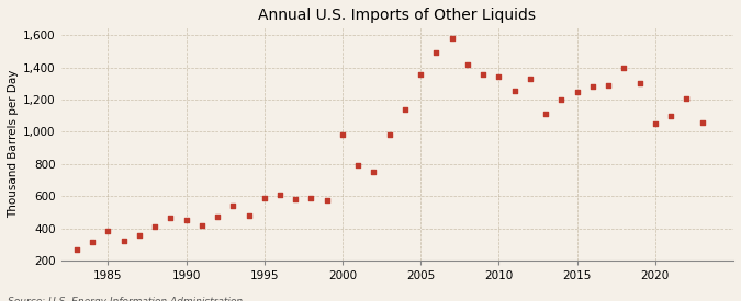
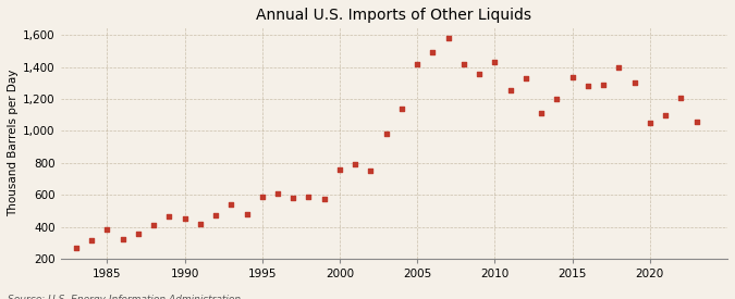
2000: 980 -> 760
2005: 1,360 -> 1,420
2010: 1,340 -> 1,430
2015: 1,250 -> 1,340
